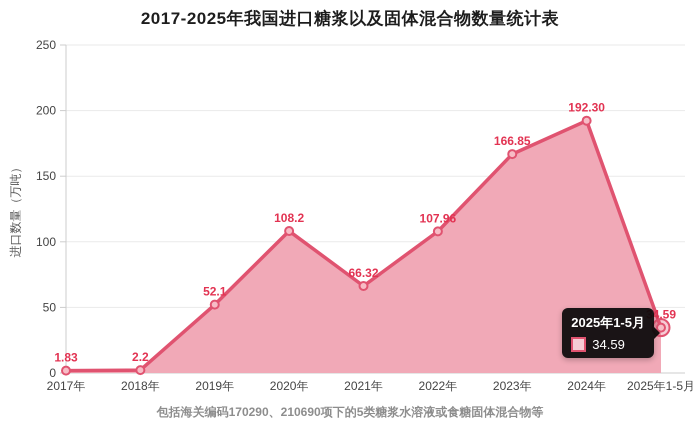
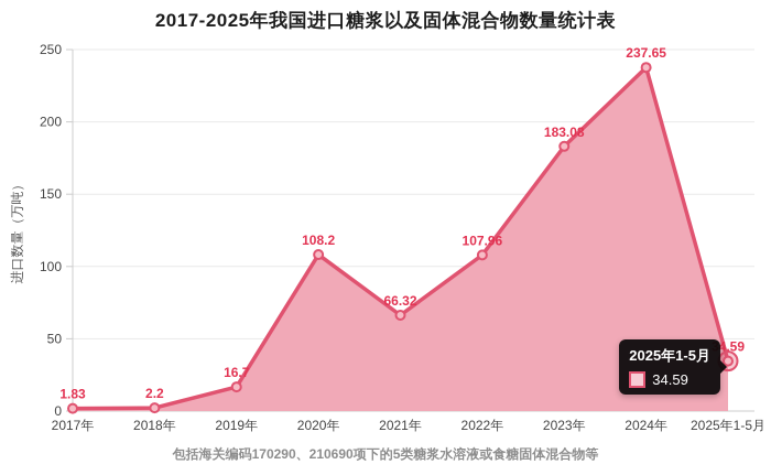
2019年: 52.1 -> 16.7
2023年: 166.85 -> 183.08
2024年: 192.30 -> 237.65
